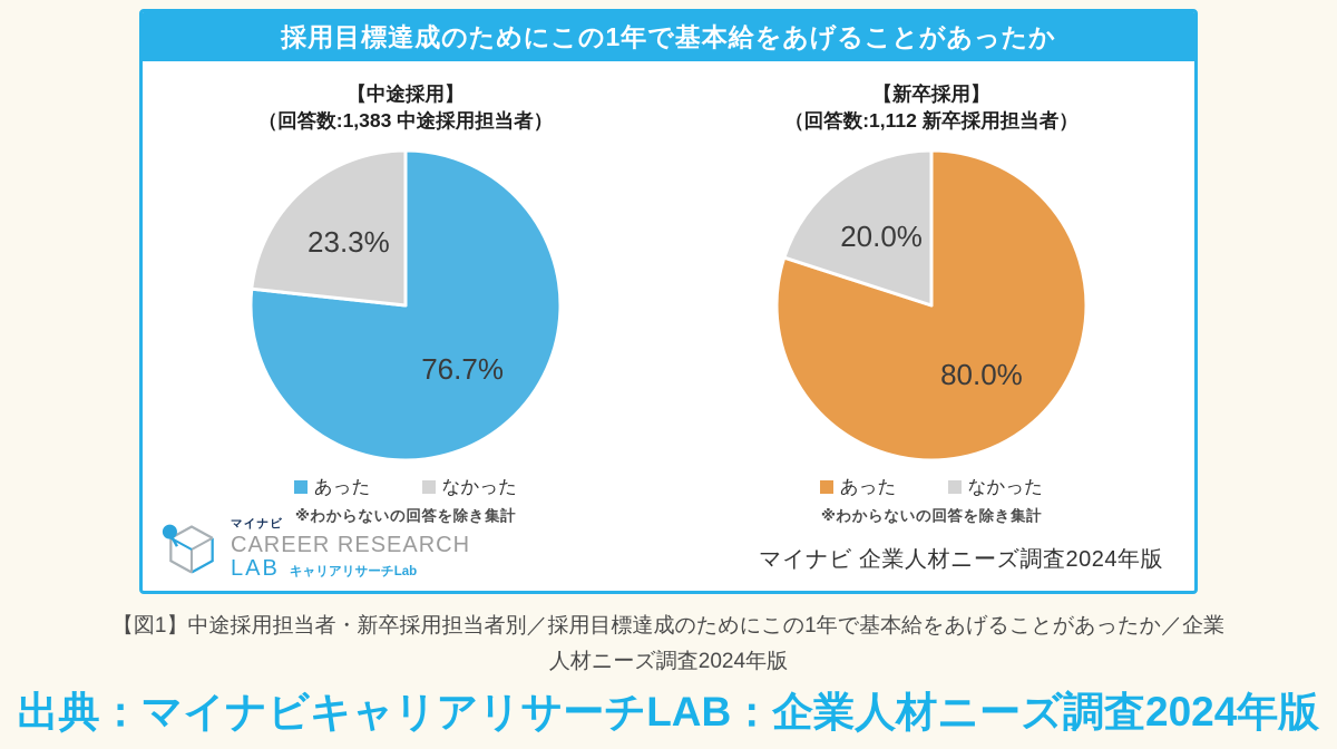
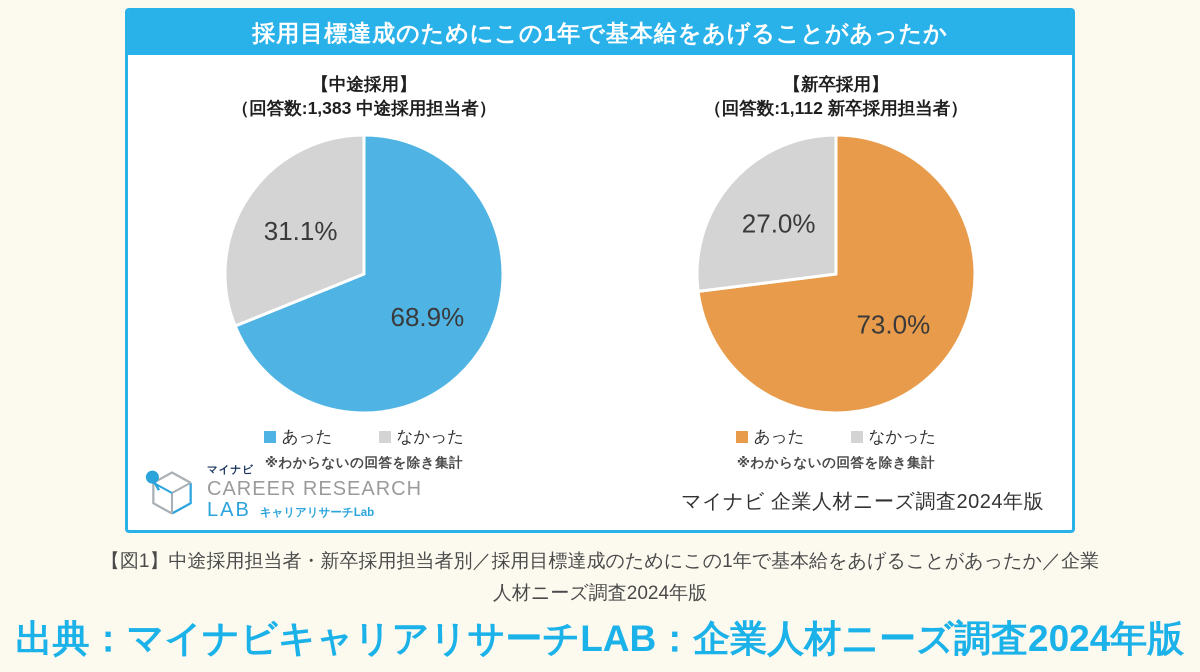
【中途採用】/あった: 76.7% -> 68.9%
【中途採用】/なかった: 23.3% -> 31.1%
【新卒採用】/あった: 80.0% -> 73.0%
【新卒採用】/なかった: 20.0% -> 27.0%
